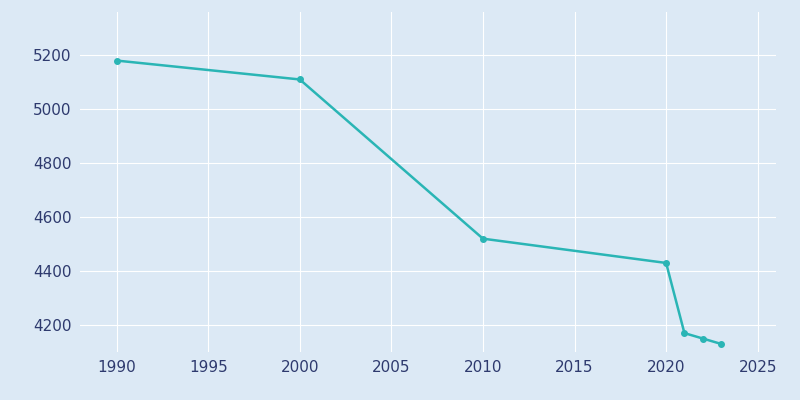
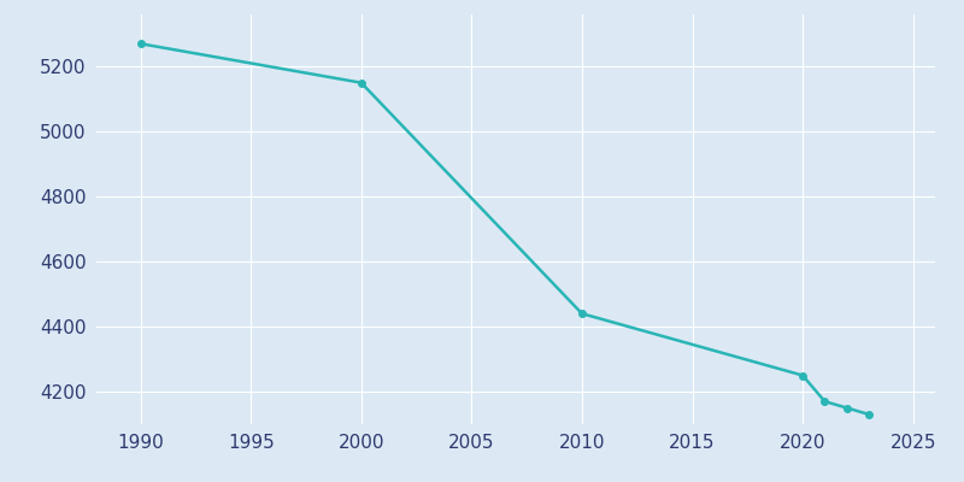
1990: 5180 -> 5270
2000: 5110 -> 5150
2010: 4520 -> 4440
2020: 4430 -> 4250
